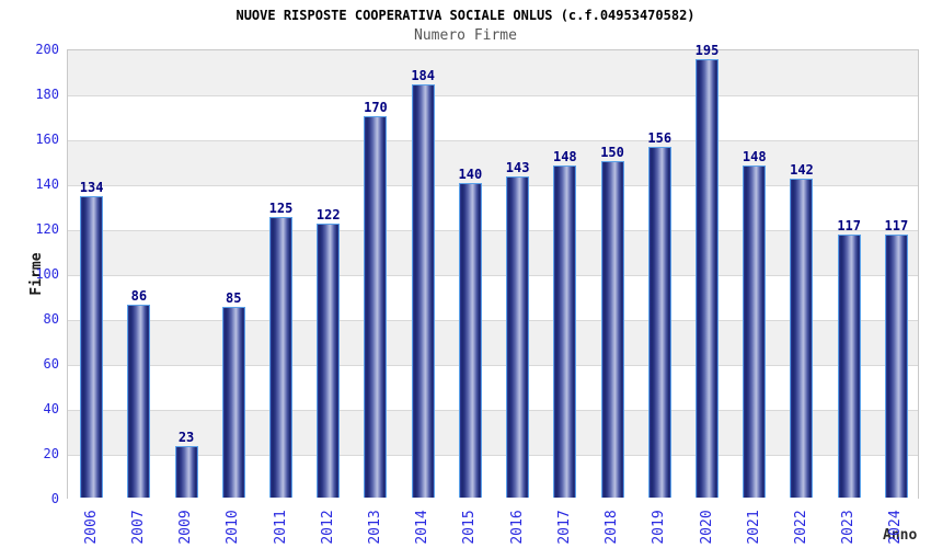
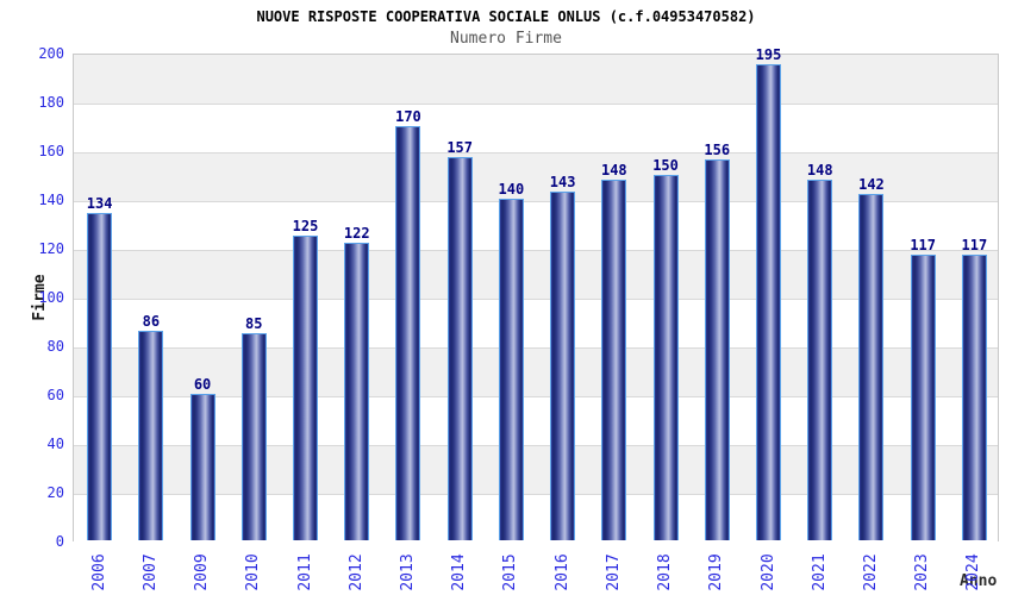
2009: 23 -> 60
2014: 184 -> 157
